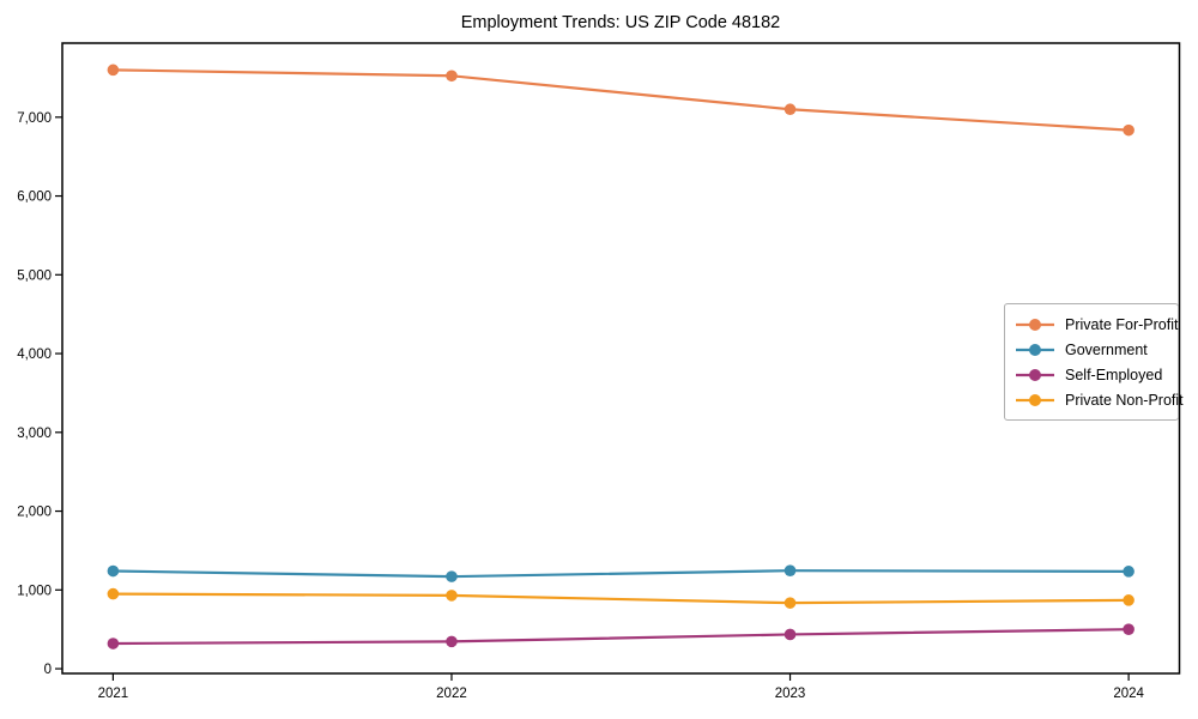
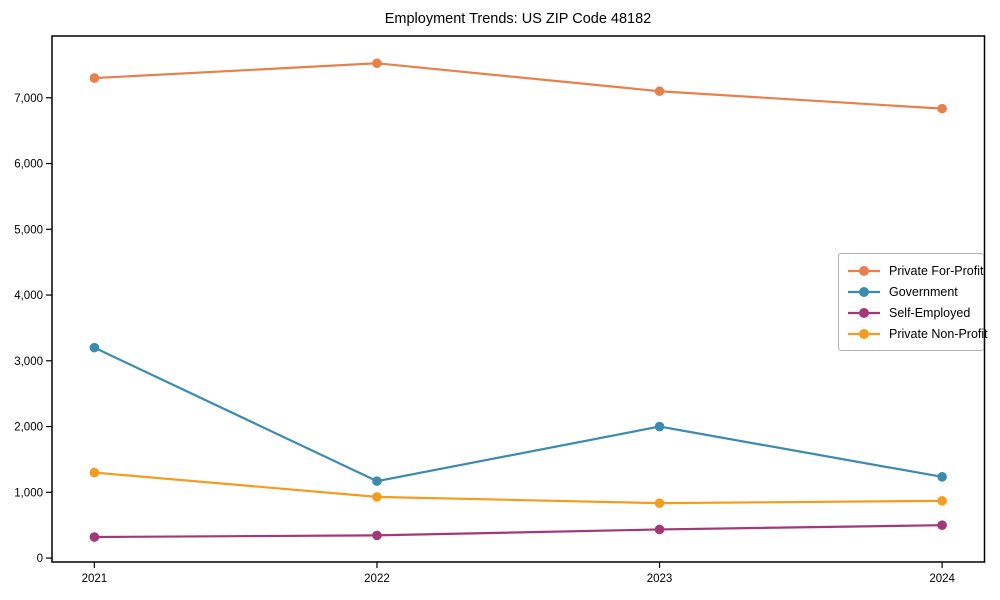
Private For-Profit/2021: 7600 -> 7300
Government/2021: 1200 -> 3200
Private Non-Profit/2021: 1000 -> 1300
Government/2023: 1200 -> 2000
